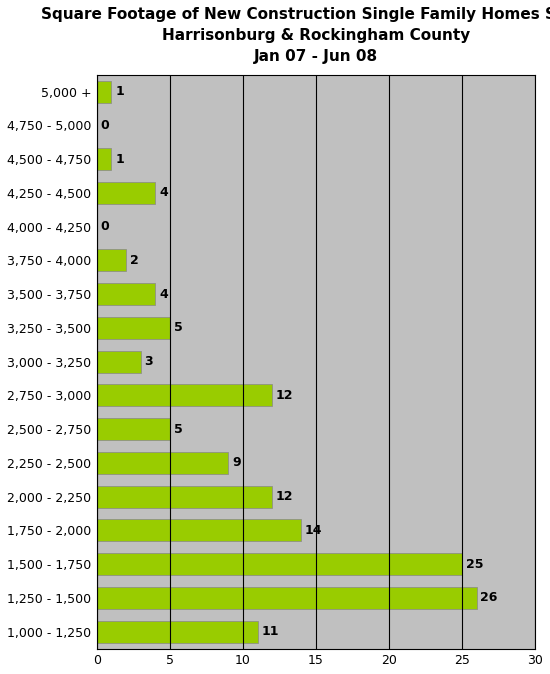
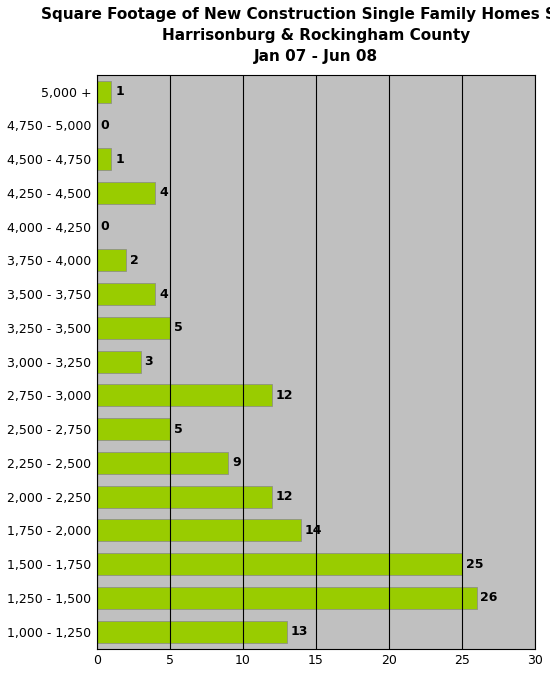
1,000 - 1,250: 11 -> 13
